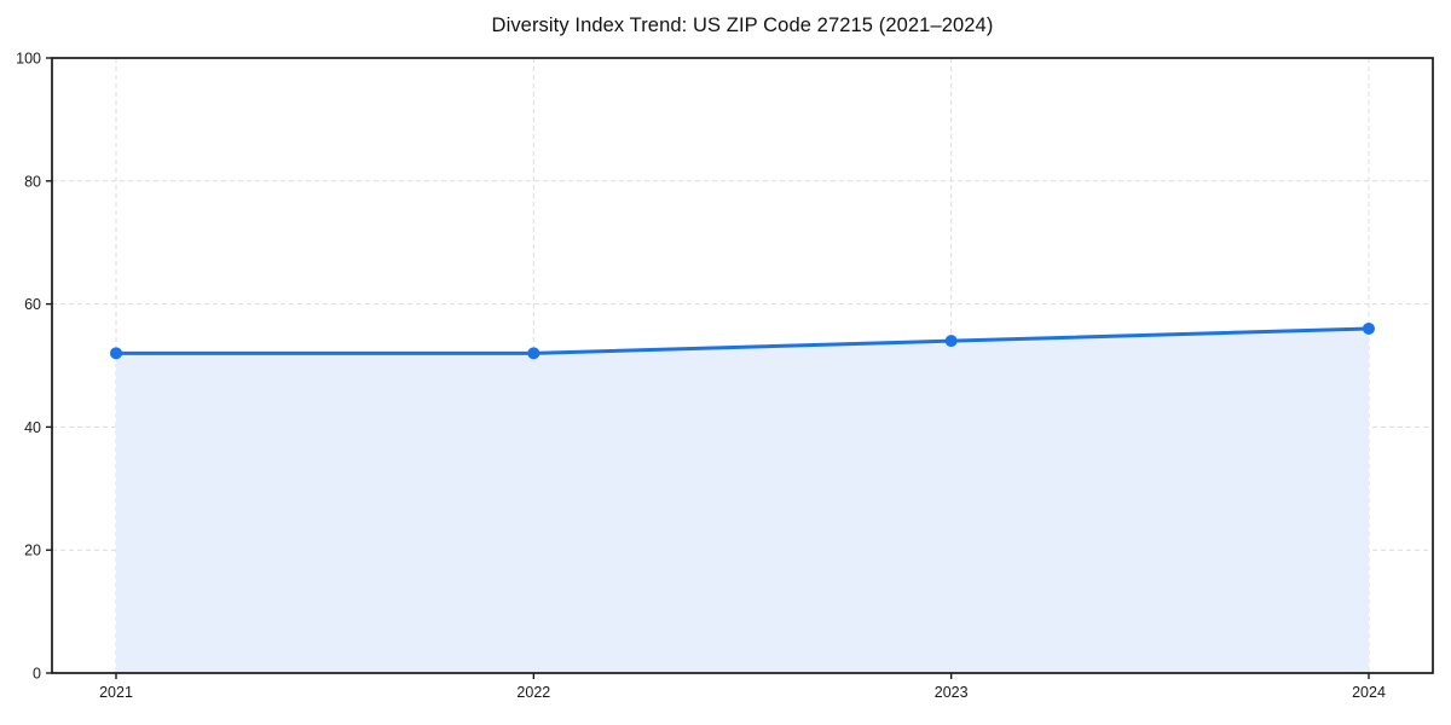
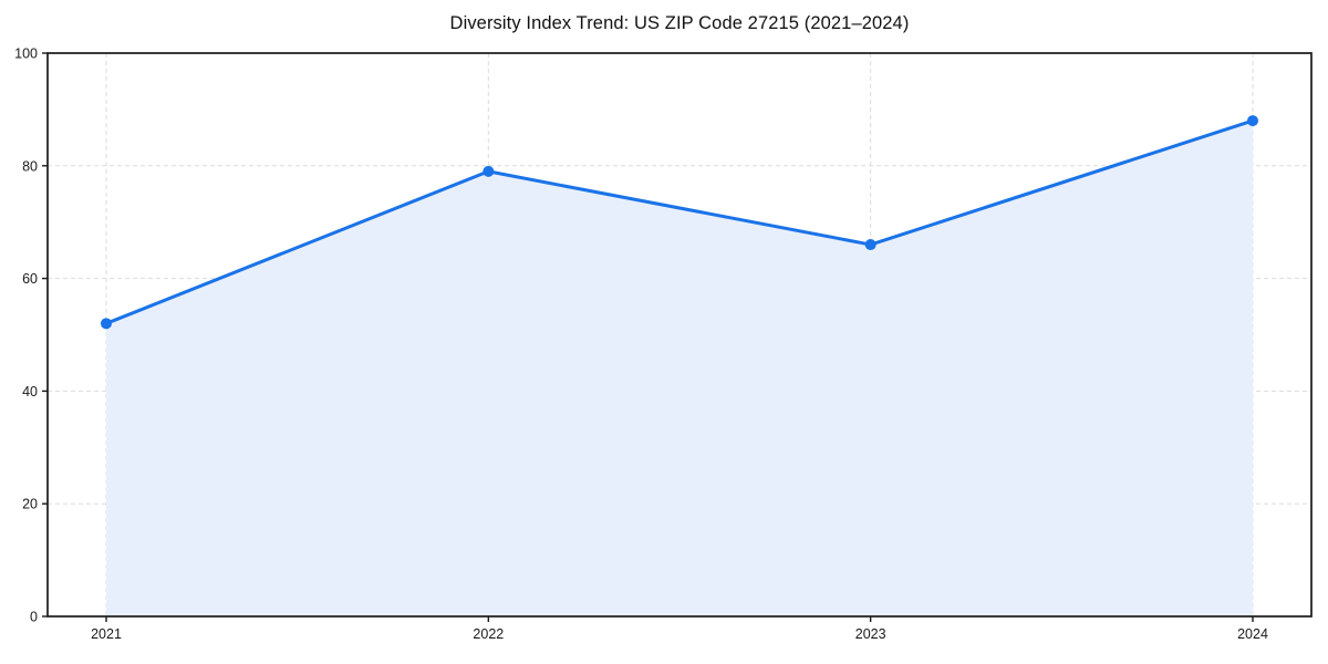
2022: 52 -> 79
2023: 54 -> 66
2024: 56 -> 88
